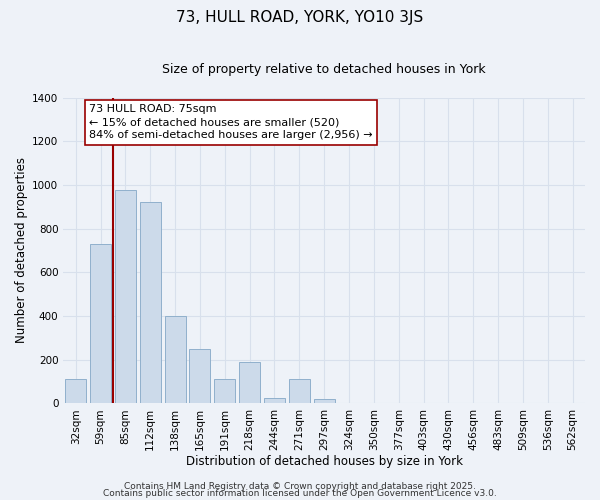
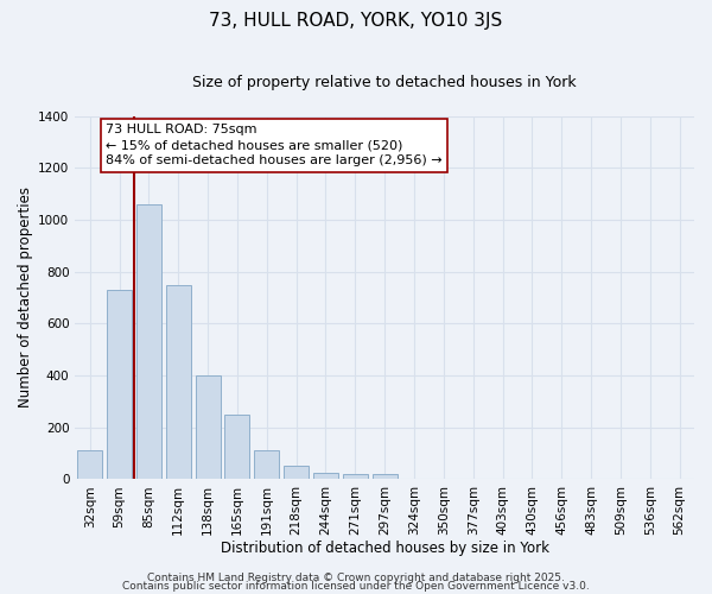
85sqm: 975 -> 1060
112sqm: 920 -> 750
218sqm: 190 -> 50
271sqm: 110 -> 22
